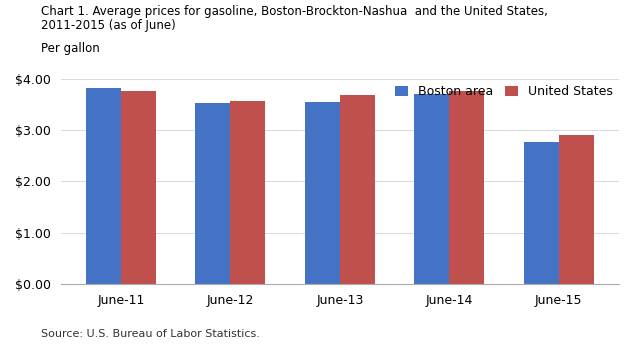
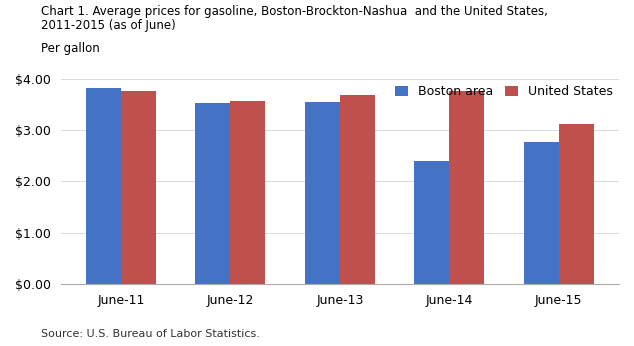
Boston area/June-14: $3.70 -> $2.40
United States/June-15: $2.90 -> $3.12
